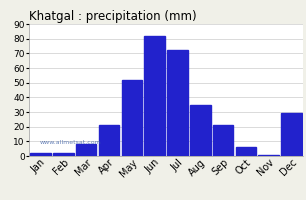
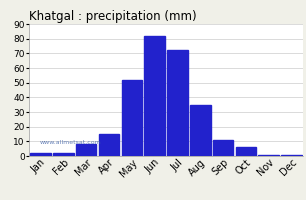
Apr: 21 -> 15
Sep: 21 -> 11
Dec: 29 -> 1
